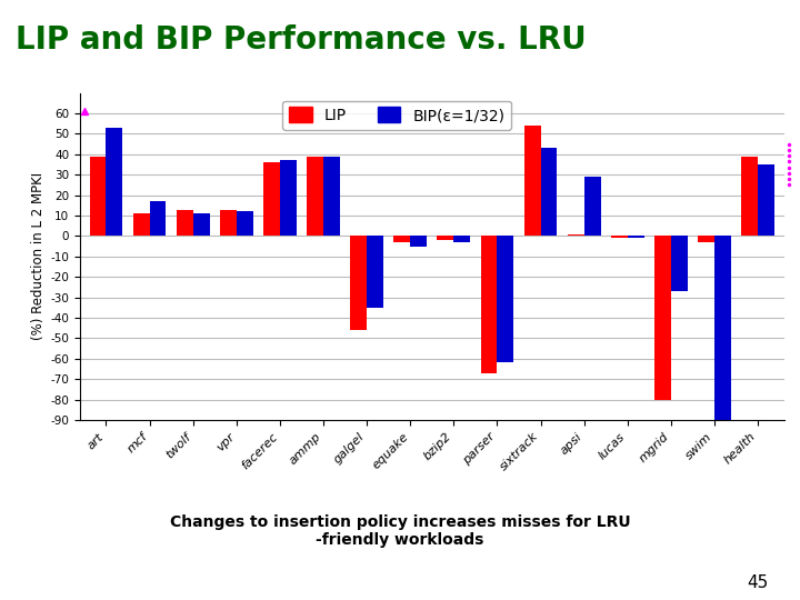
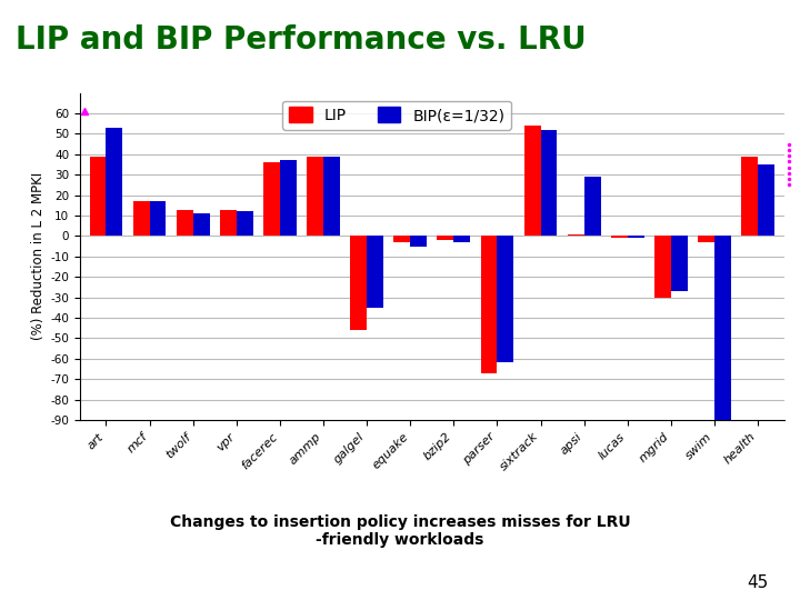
LIP/mcf: 11 -> 17
BIP(ε=1/32)/sixtrack: 43 -> 52
LIP/mgrid: -80 -> -30
